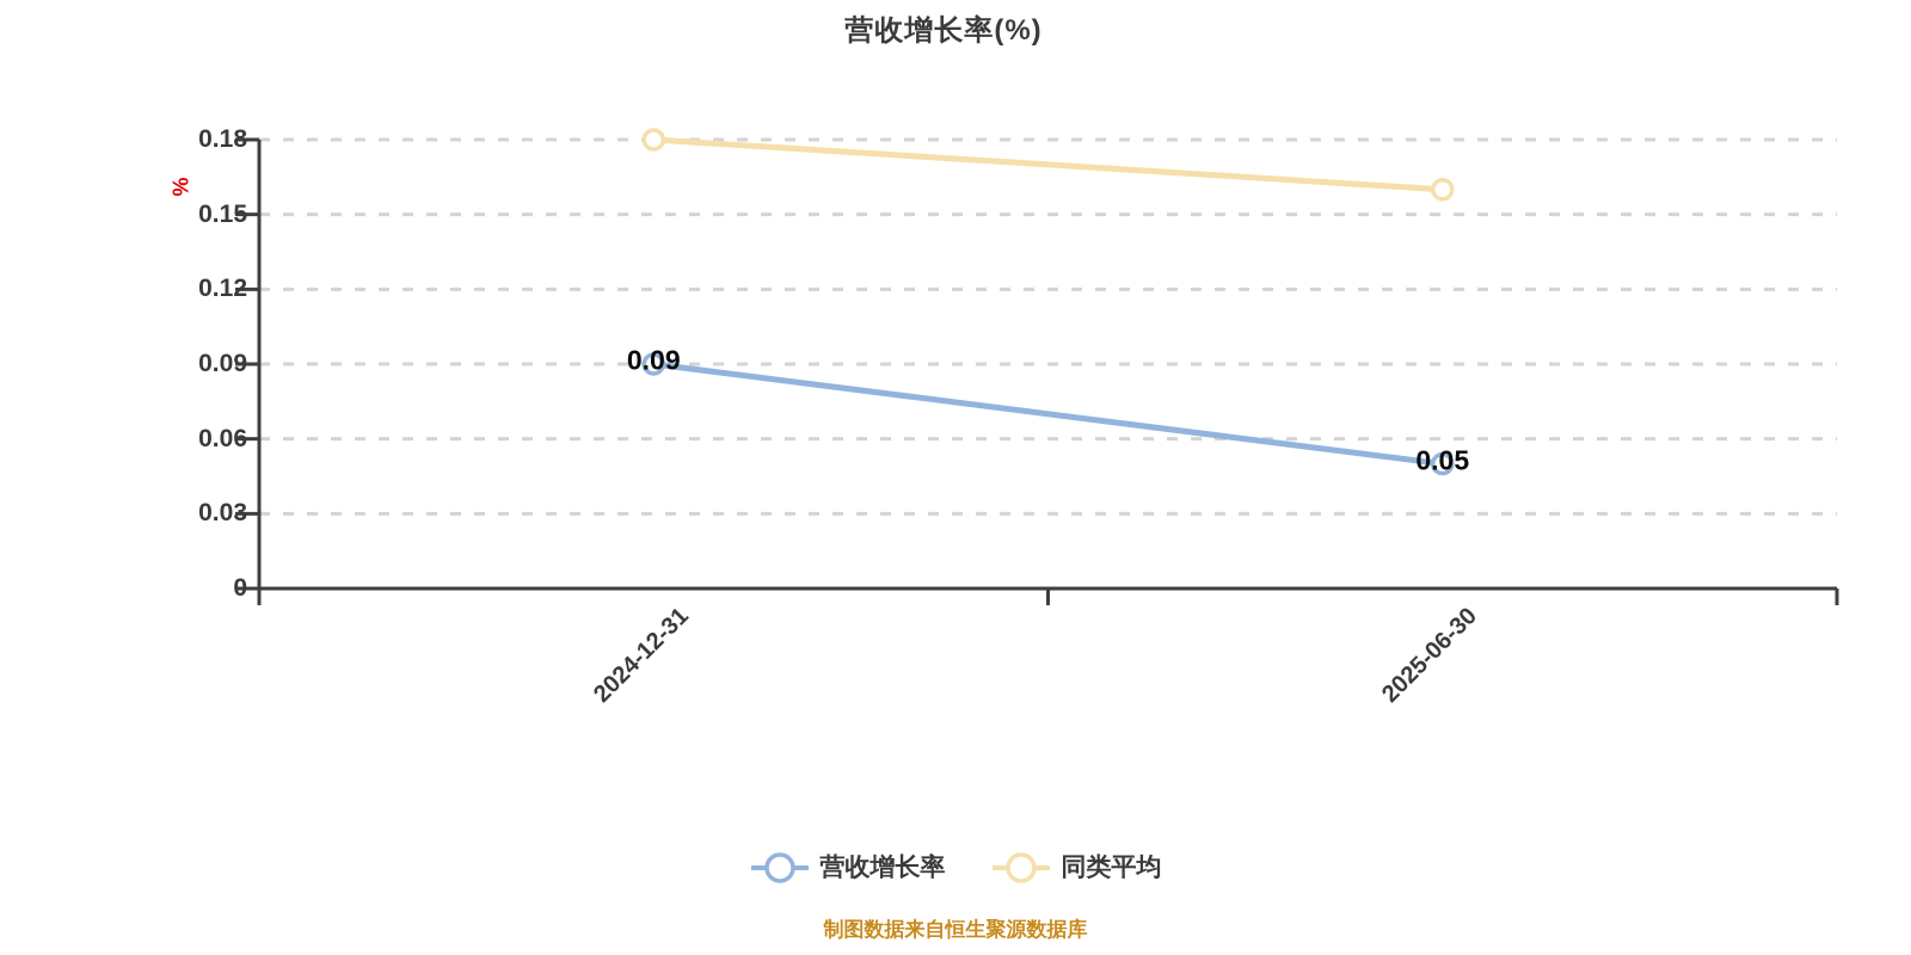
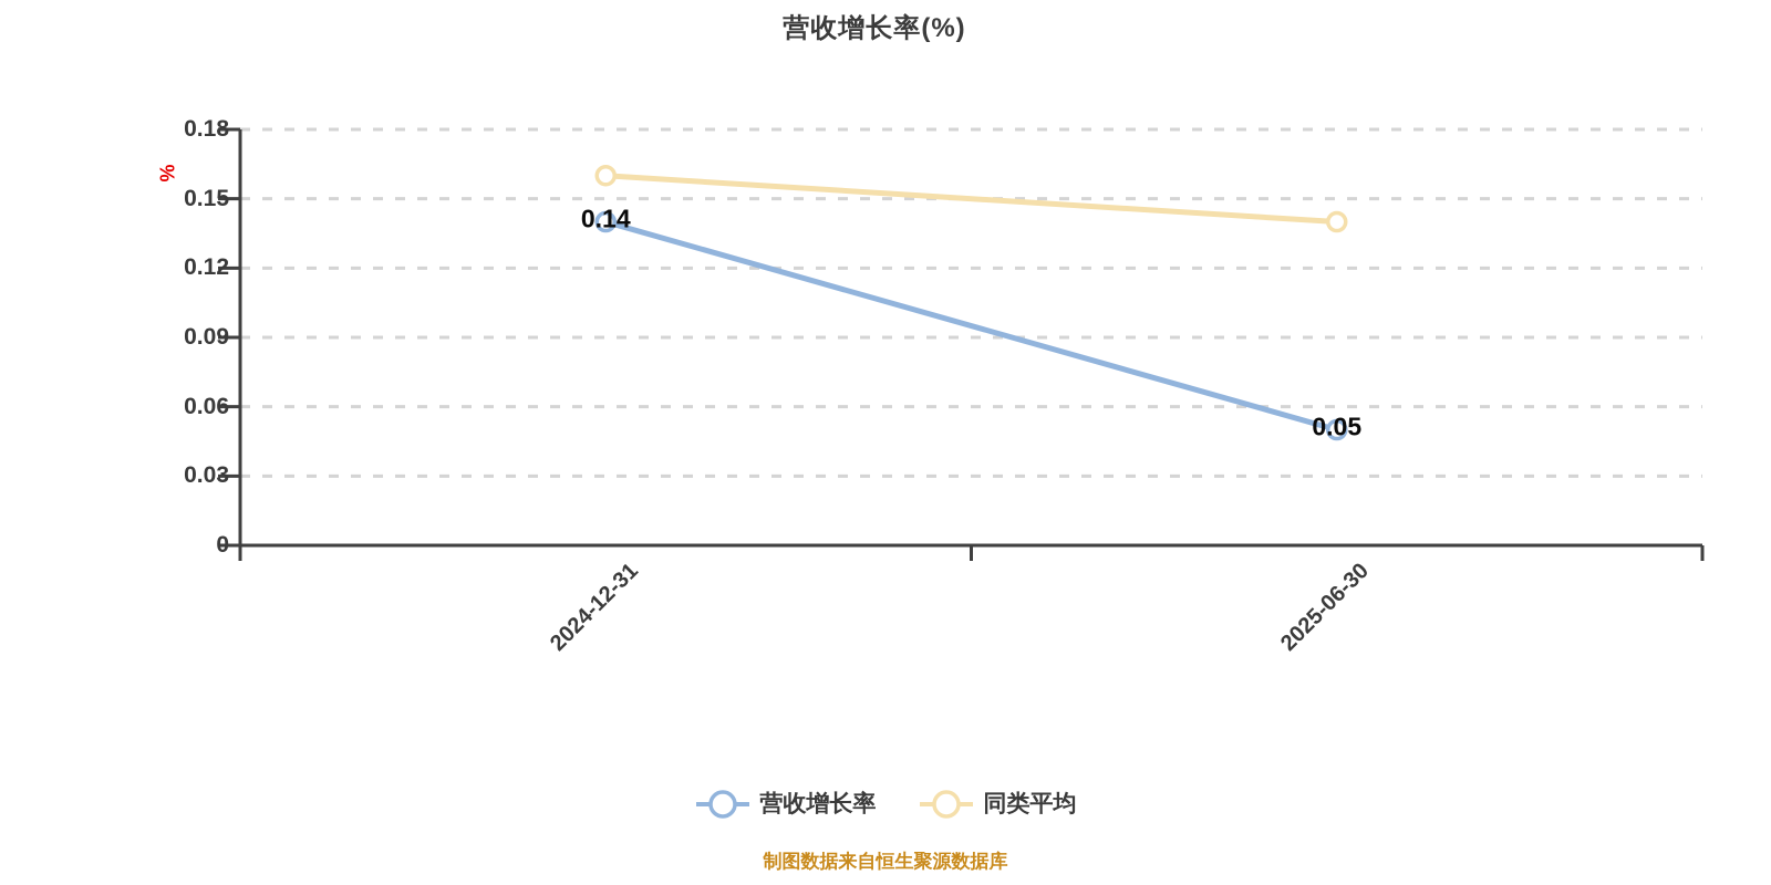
营收增长率/2024-12-31: 0.09 -> 0.14
同类平均/2024-12-31: 0.18 -> 0.16
同类平均/2025-06-30: 0.16 -> 0.14
